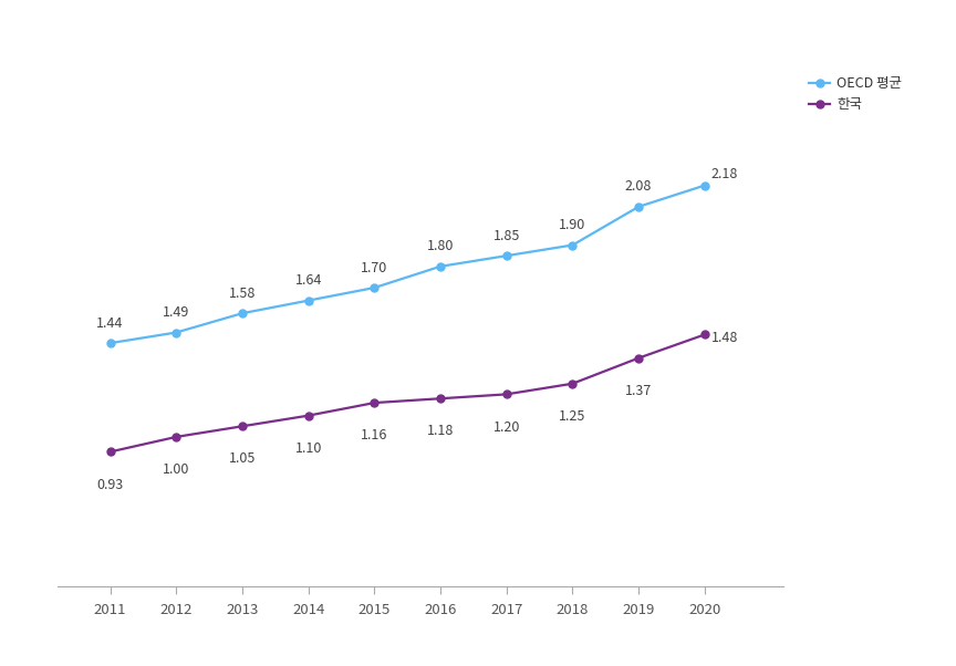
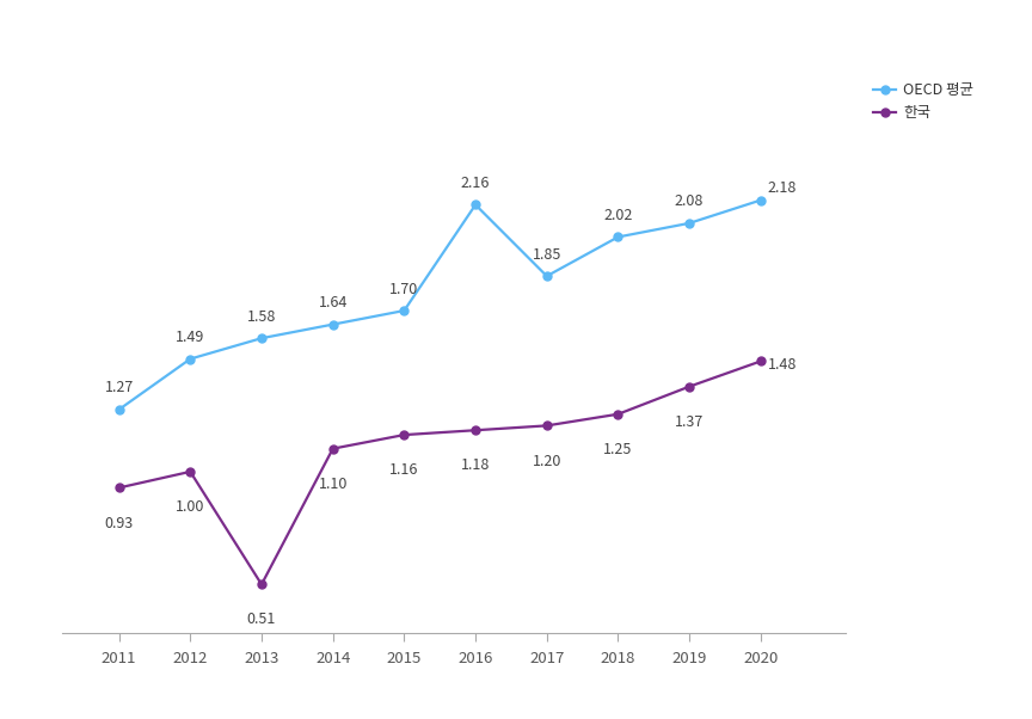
OECD 평균/2011: 1.44 -> 1.27
한국/2013: 1.05 -> 0.51
OECD 평균/2016: 1.80 -> 2.16
OECD 평균/2018: 1.90 -> 2.02
